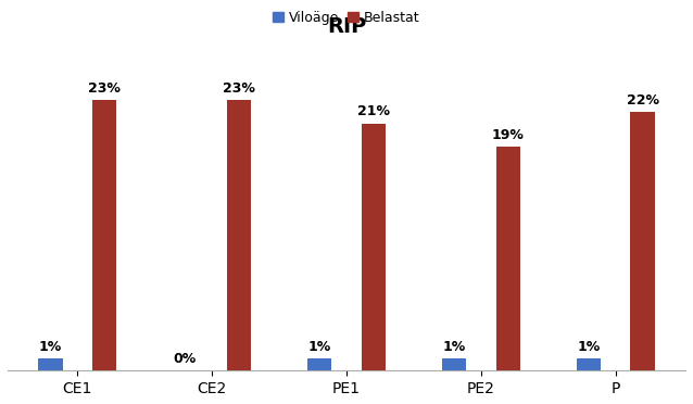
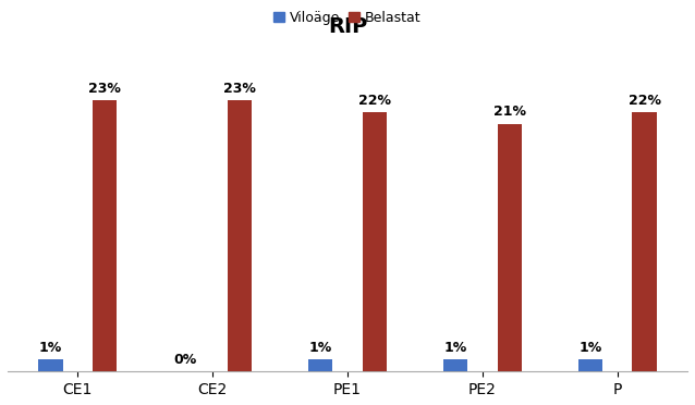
Belastat/PE1: 21% -> 22%
Belastat/PE2: 19% -> 21%
